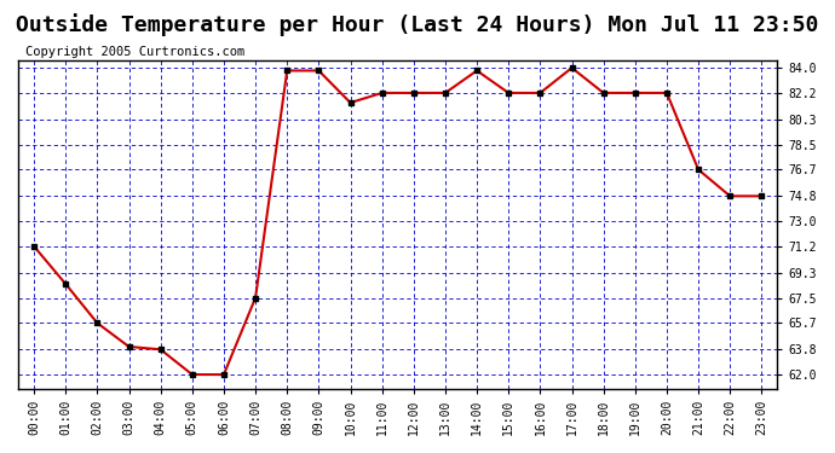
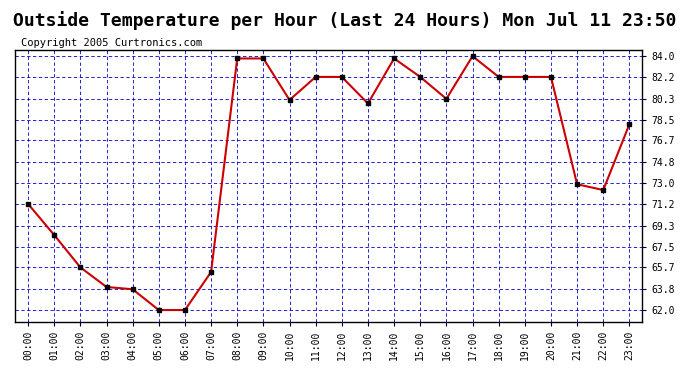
07:00: 67.5 -> 65.3
10:00: 81.5 -> 80.2
13:00: 82.2 -> 79.9
16:00: 82.2 -> 80.3
21:00: 76.7 -> 72.9
22:00: 74.8 -> 72.4
23:00: 74.8 -> 78.1
